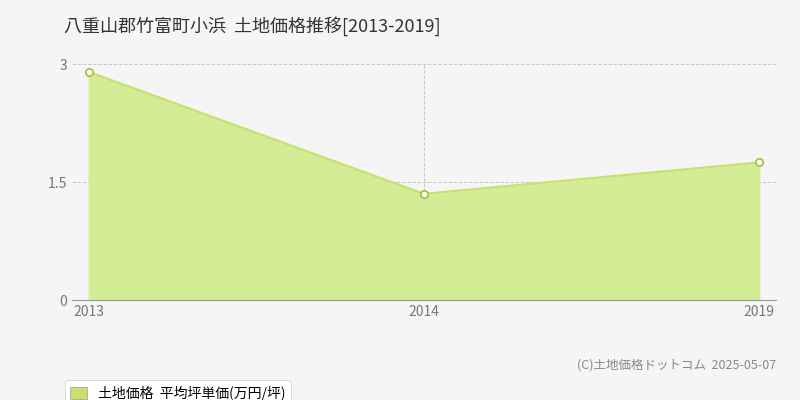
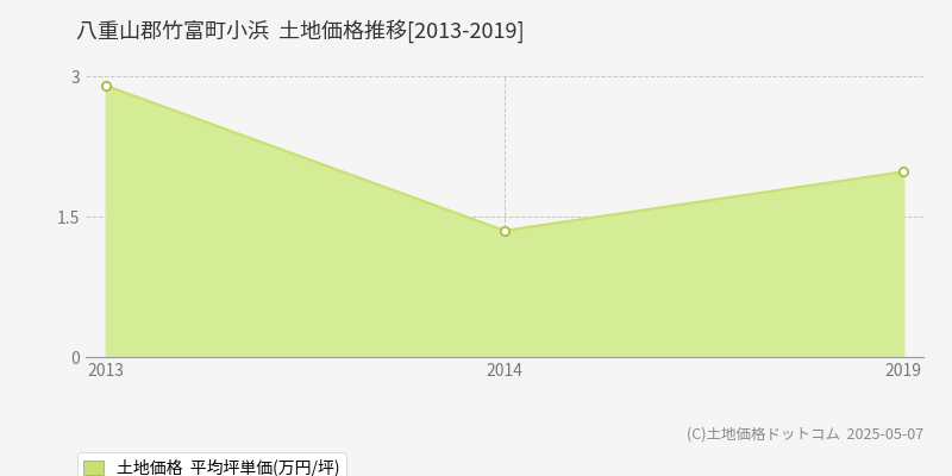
2019: 1.75 -> 1.98
